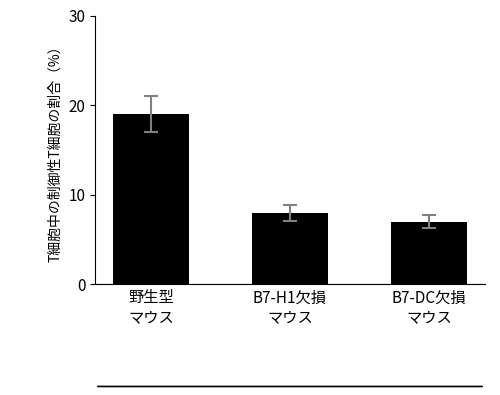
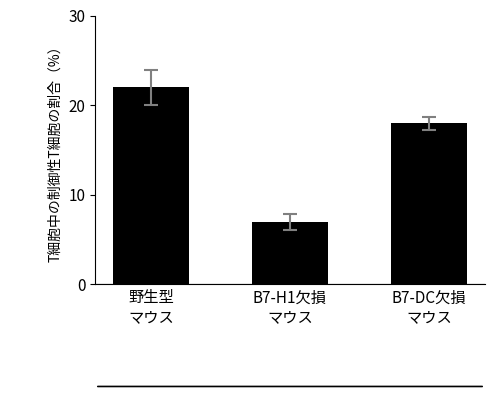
野生型 マウス: 19 -> 22
B7-H1欠損 マウス: 8 -> 7
B7-DC欠損 マウス: 7 -> 18
